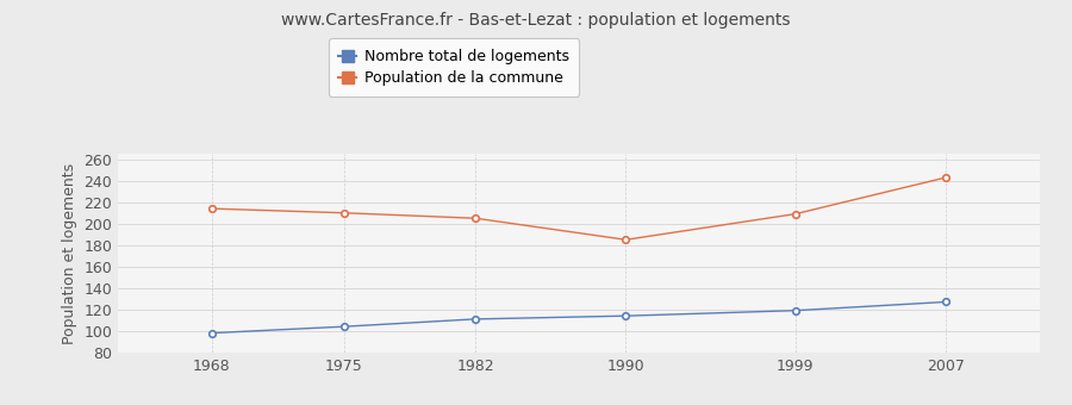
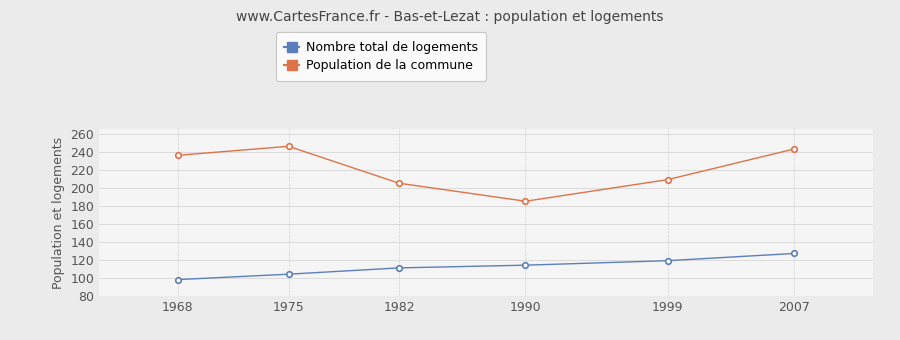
Population de la commune/1968: 214 -> 236
Population de la commune/1975: 210 -> 246
